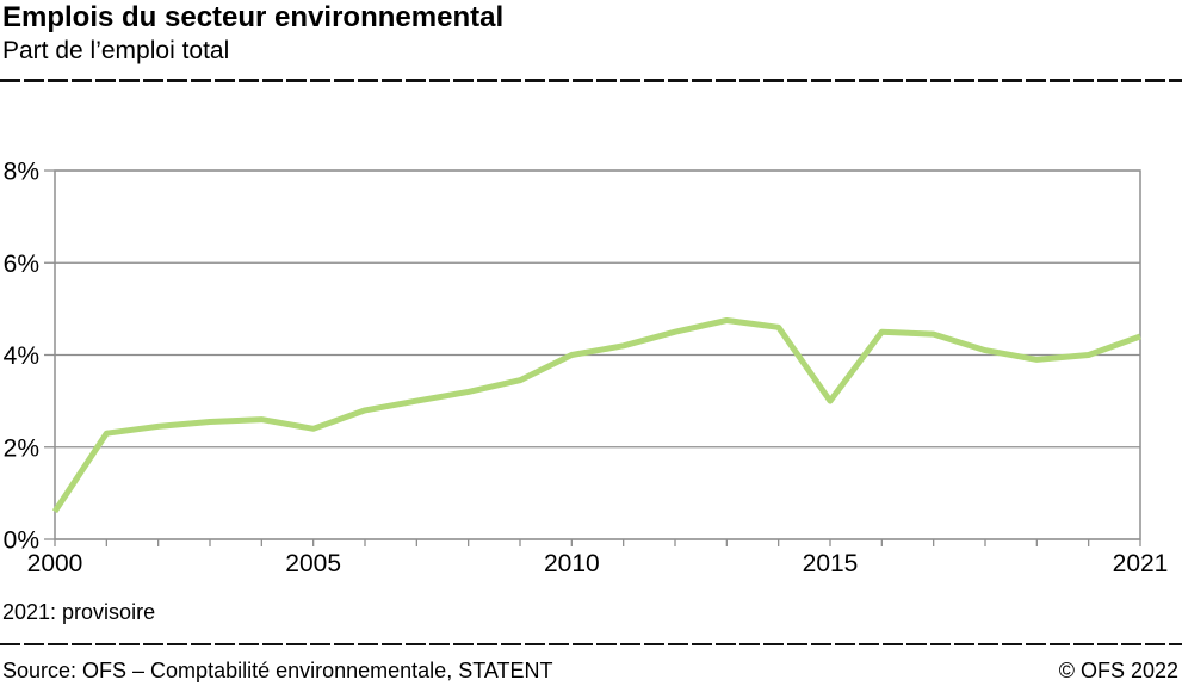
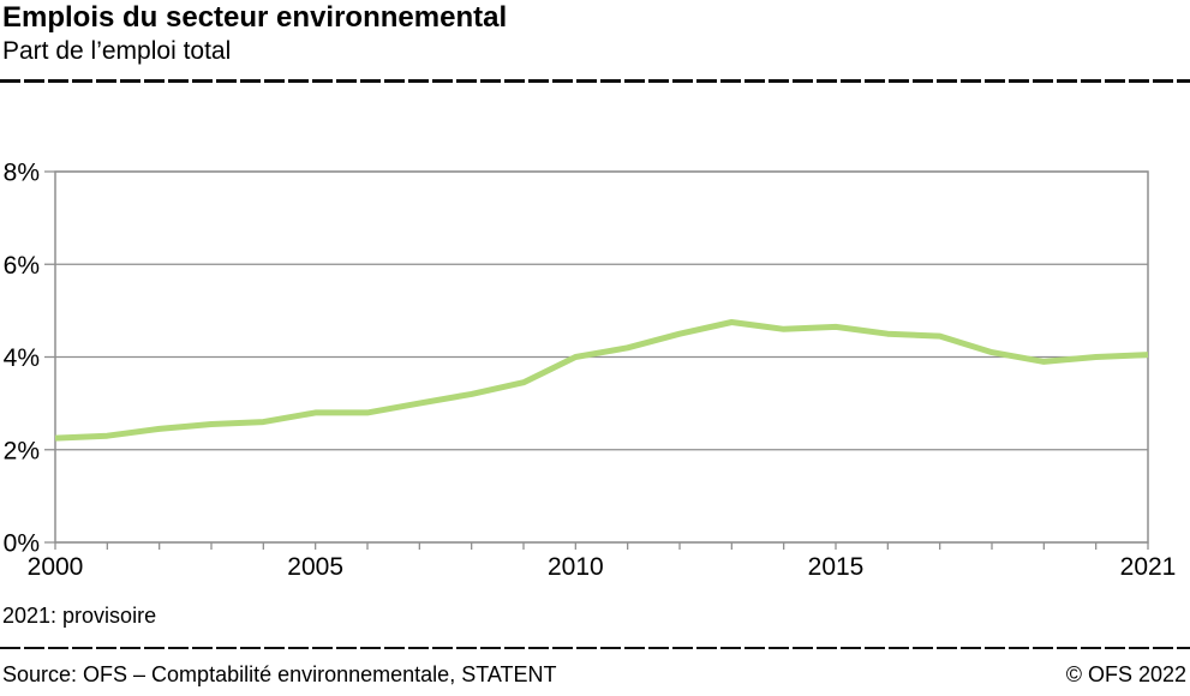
2000: 0.6% -> 2.2%
2005: 2.4% -> 2.8%
2015: 3.0% -> 4.7%
2021: 4.4% -> 4.0%
